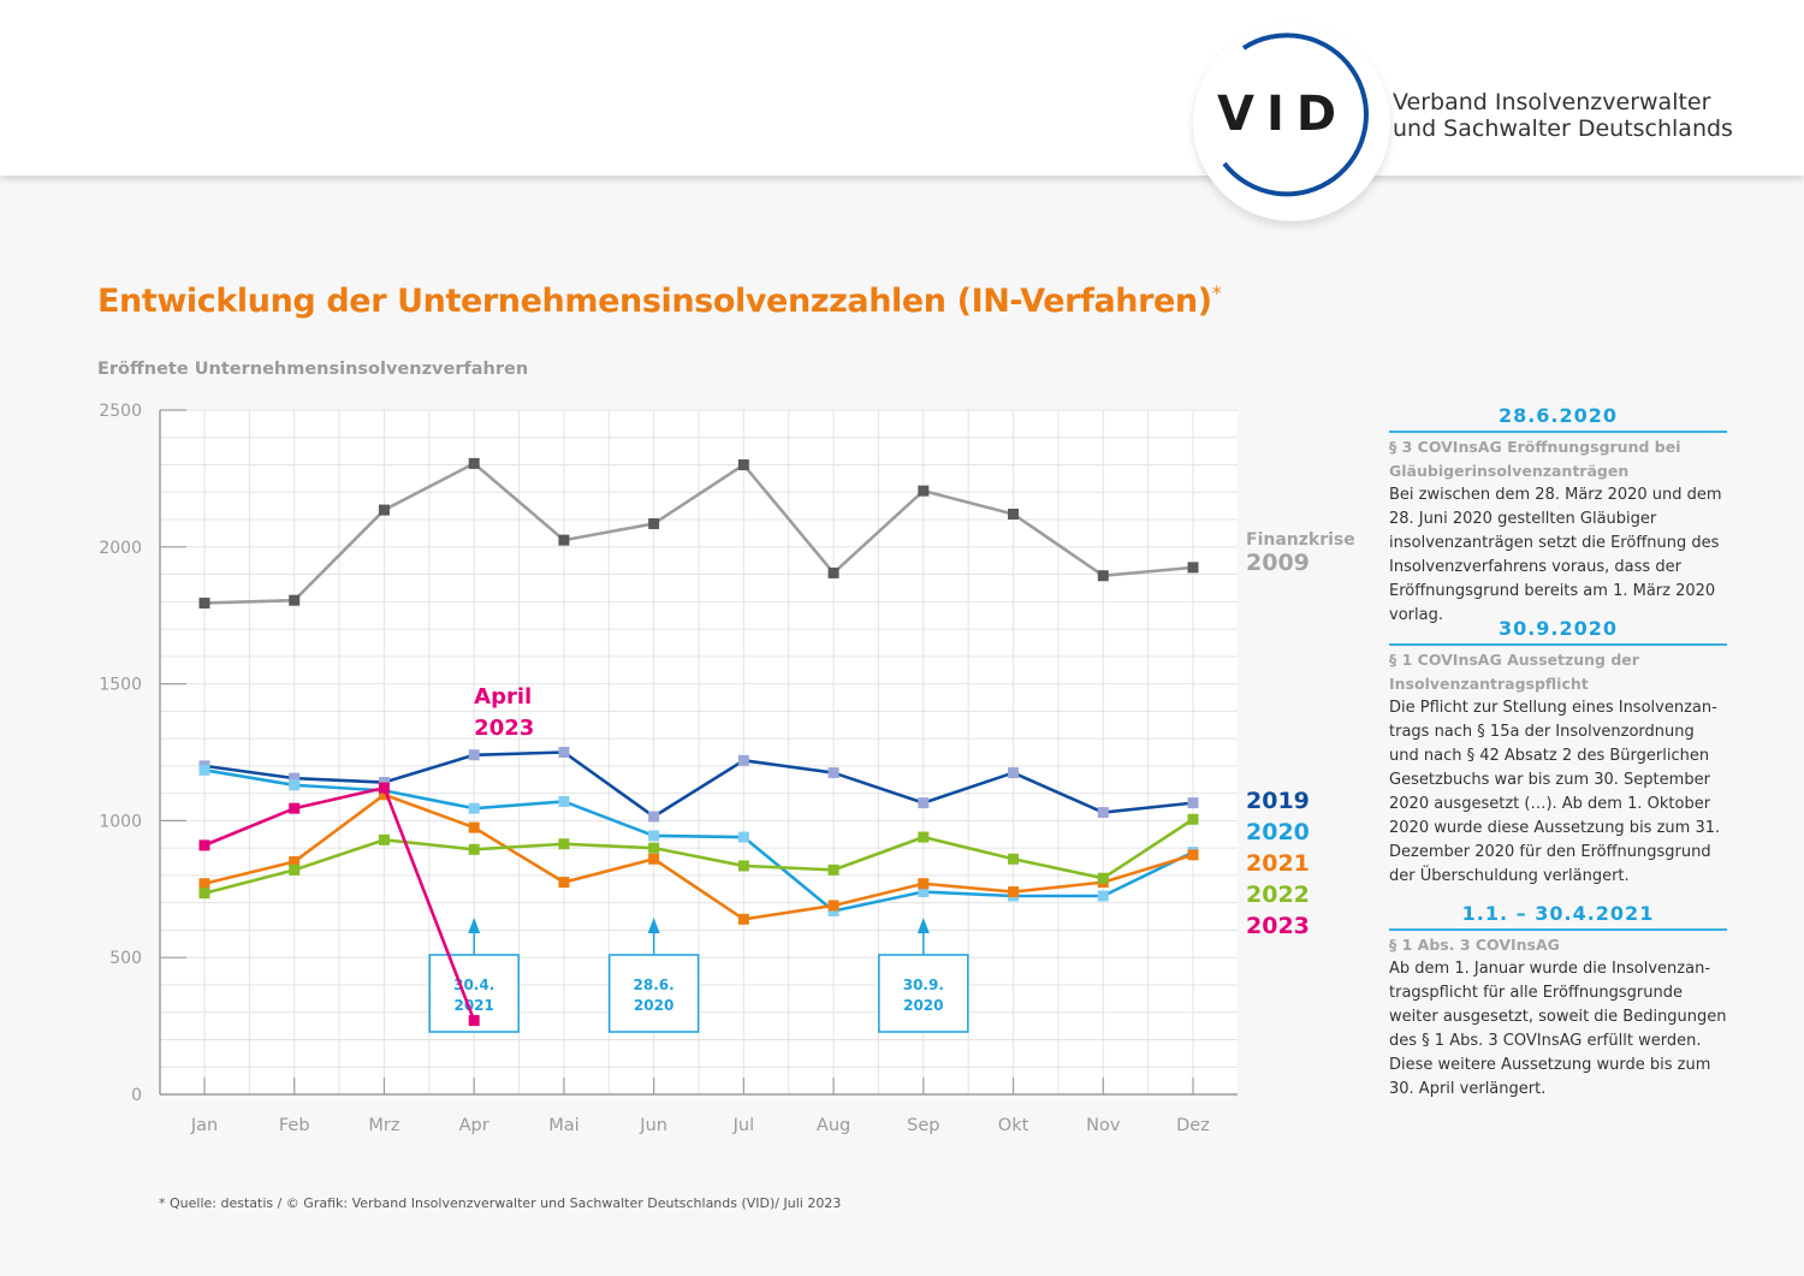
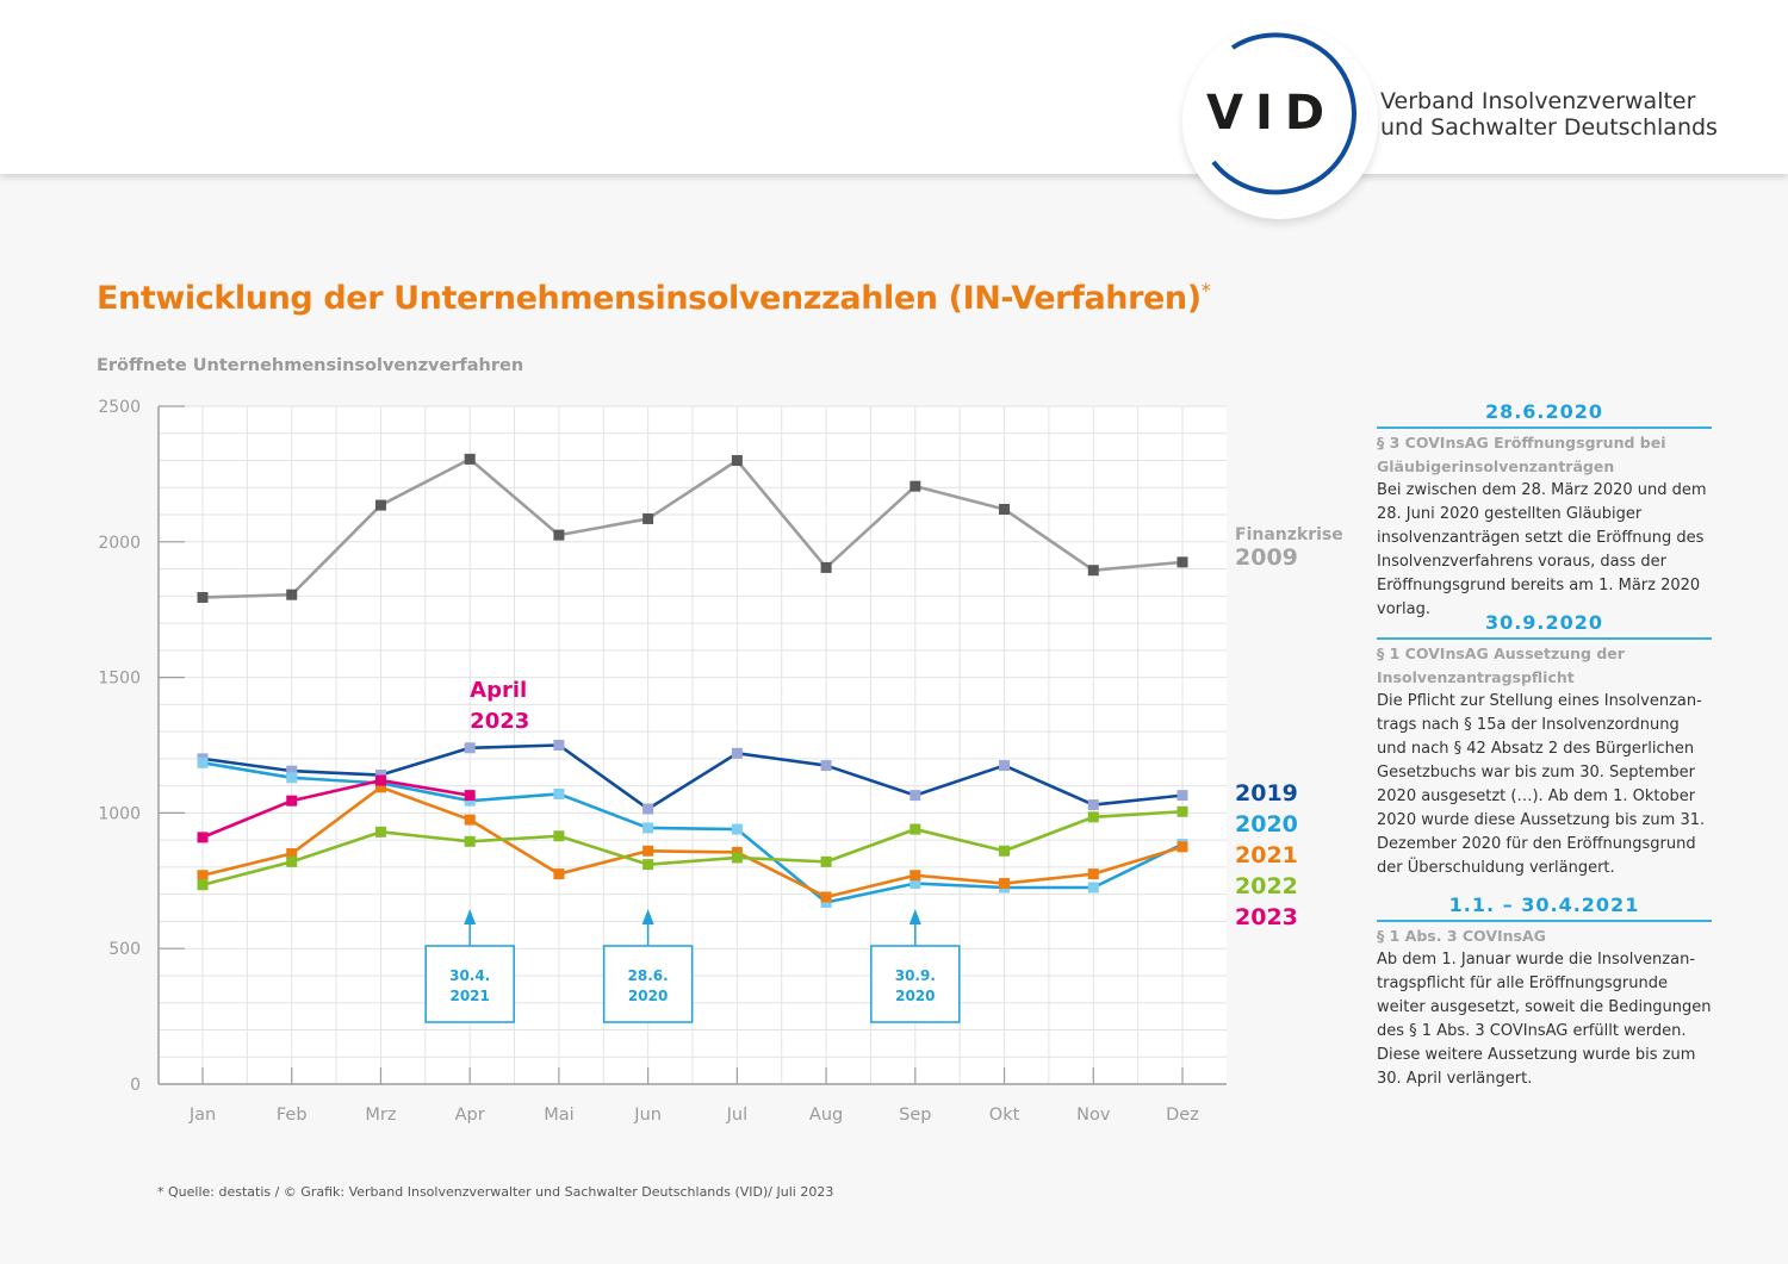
2023/Apr: 270 -> 1060
2022/Jun: 900 -> 810
2021/Jul: 640 -> 860
2022/Nov: 790 -> 980
